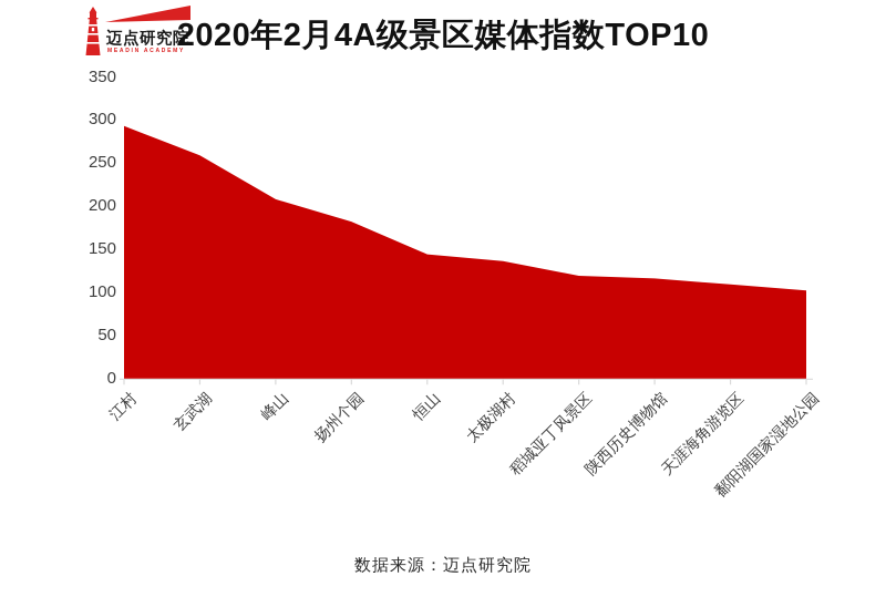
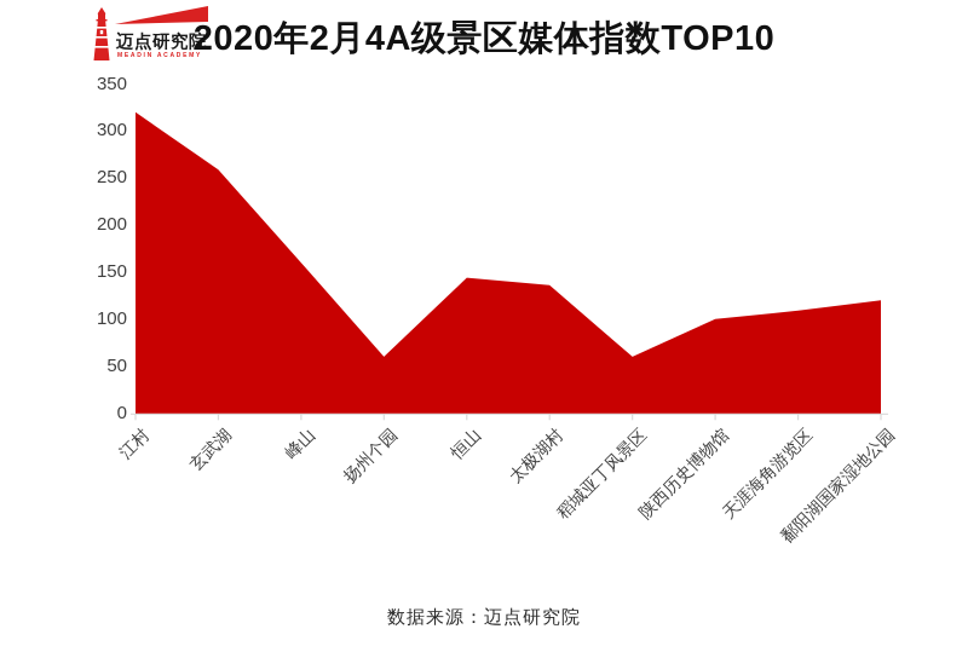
江村: 290 -> 320
峰山: 210 -> 160
扬州个园: 180 -> 60
稻城亚丁风景区: 120 -> 60
陕西历史博物馆: 120 -> 100
鄱阳湖国家湿地公园: 100 -> 120
